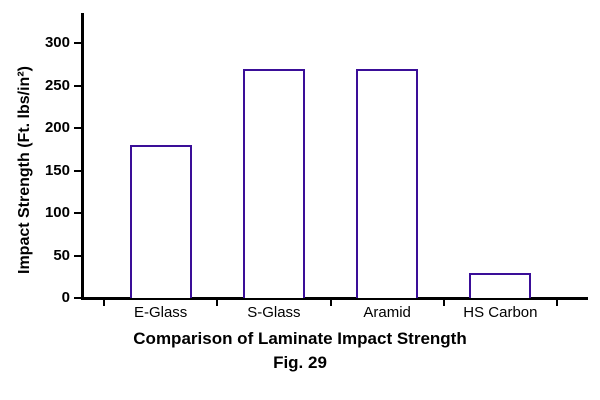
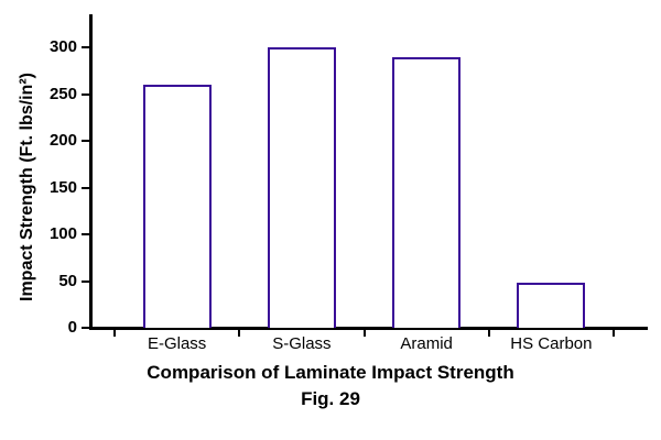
E-Glass: 180 -> 260
S-Glass: 270 -> 300
Aramid: 270 -> 290
HS Carbon: 30 -> 50
